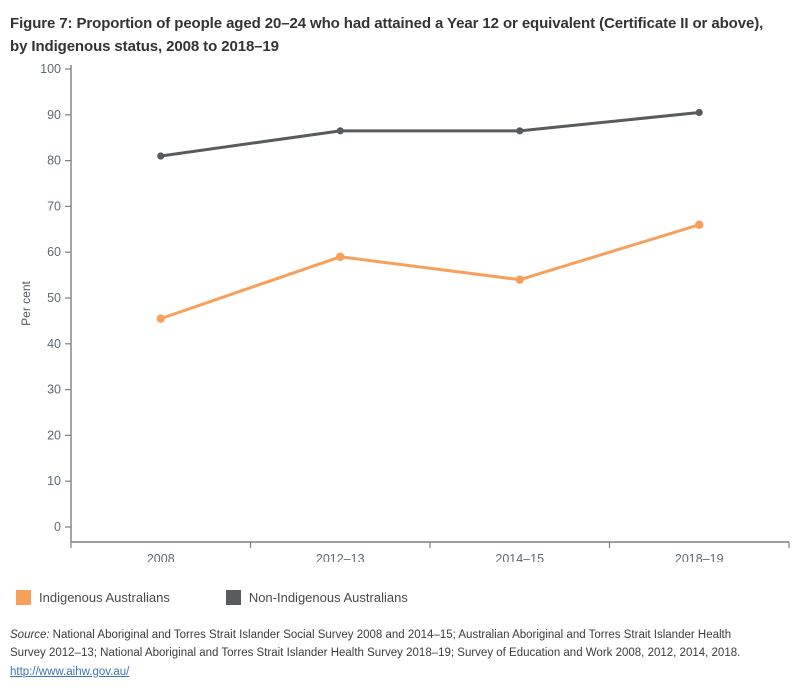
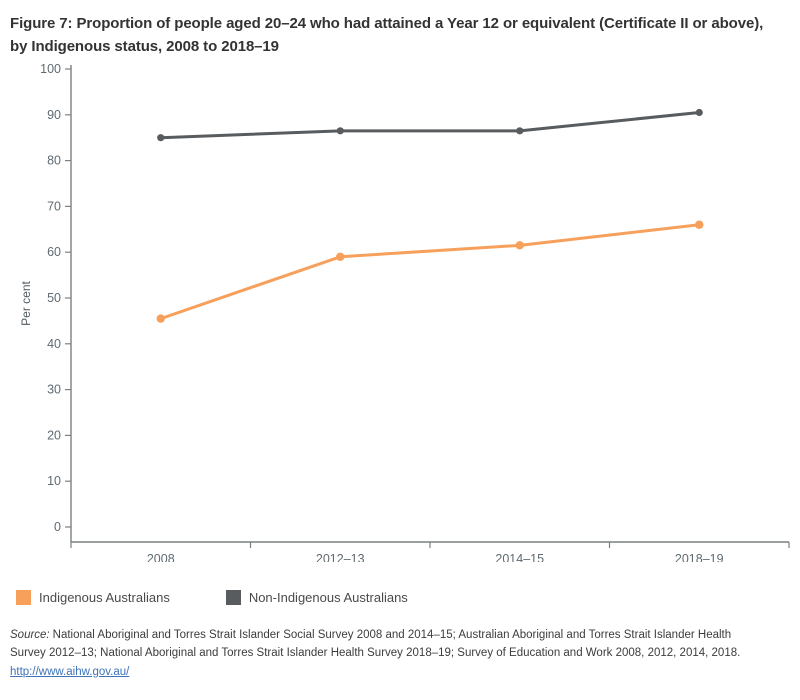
Non-Indigenous Australians/2008: 81 -> 85
Indigenous Australians/2014–15: 54 -> 62
